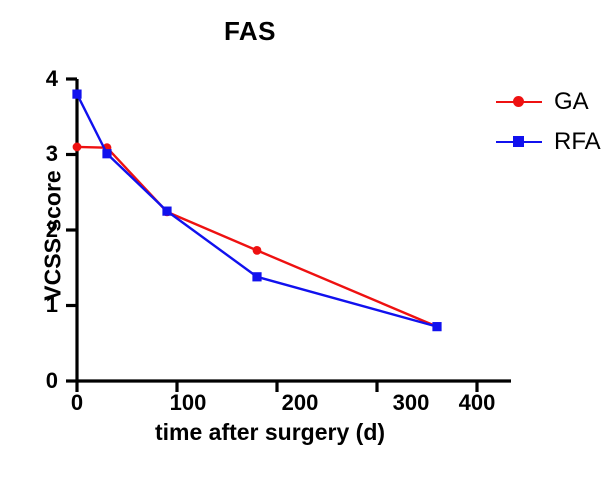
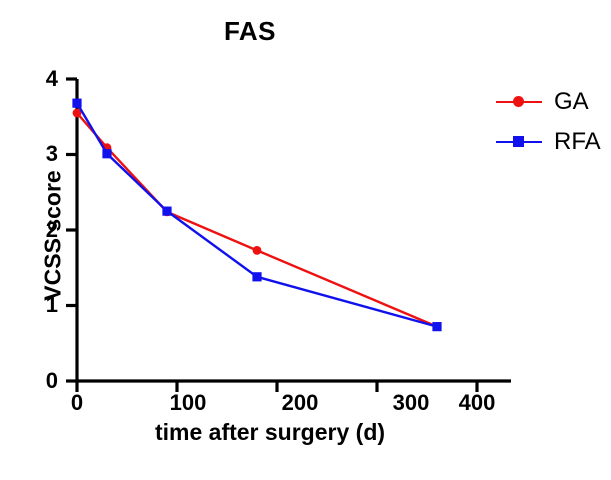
GA/0: 3.1 -> 3.5
RFA/0: 3.8 -> 3.7
